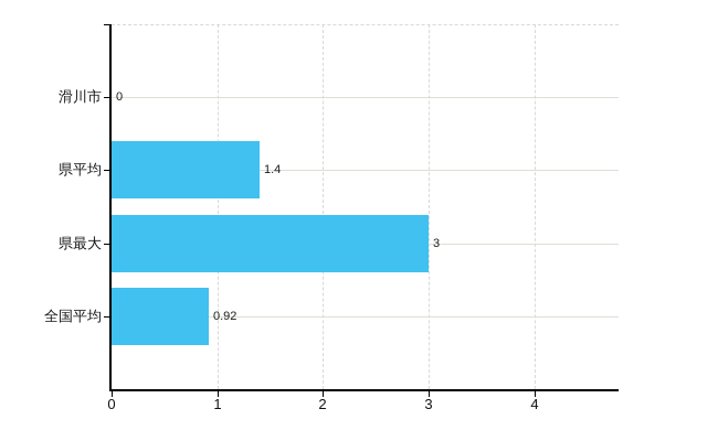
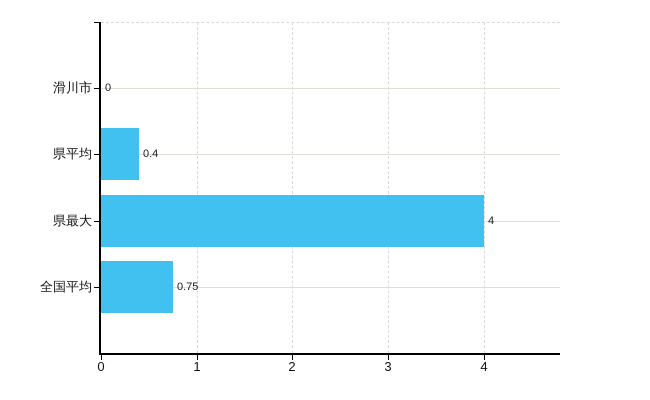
県平均: 1.4 -> 0.4
県最大: 3 -> 4
全国平均: 0.92 -> 0.75
